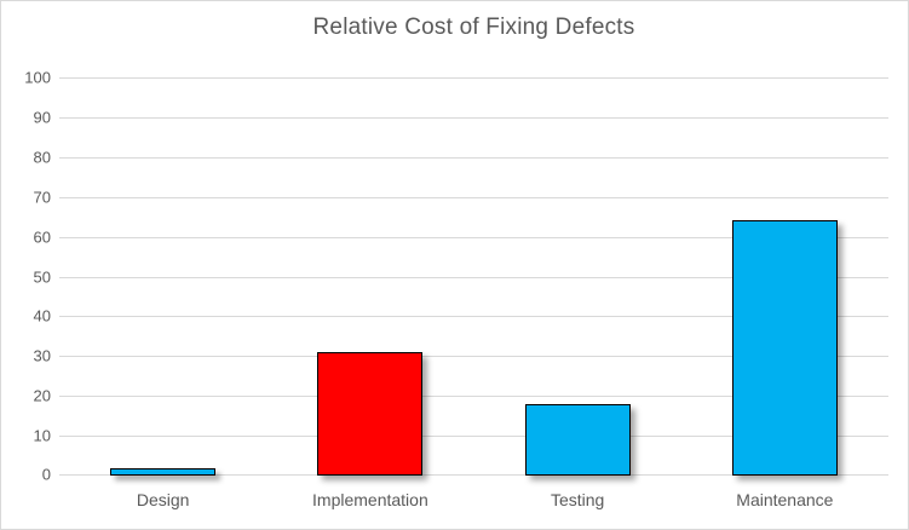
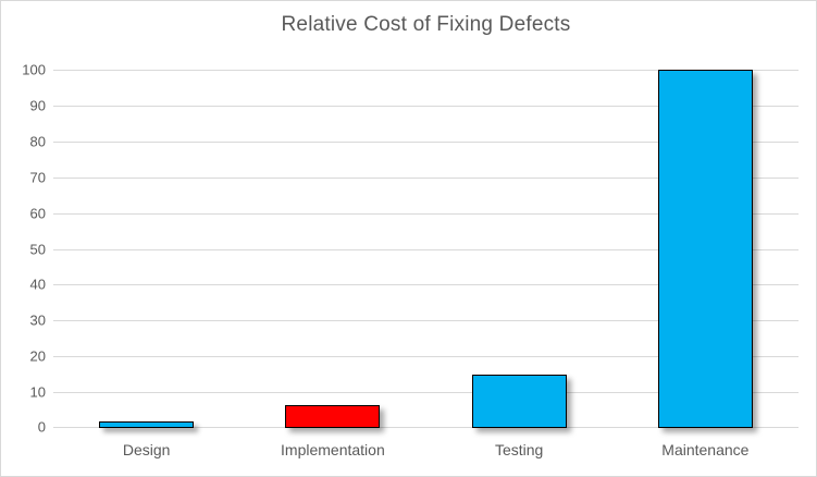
Implementation: 31 -> 6
Testing: 18 -> 15
Maintenance: 64 -> 100
